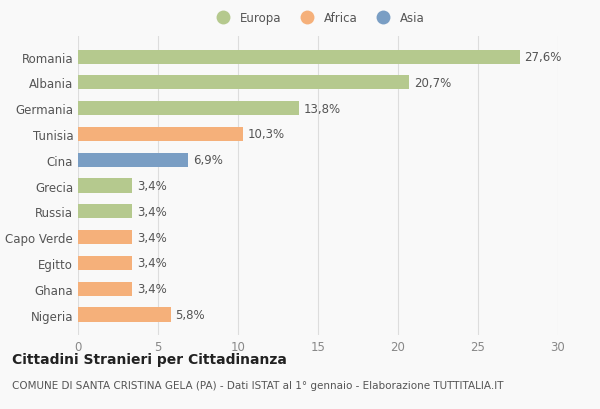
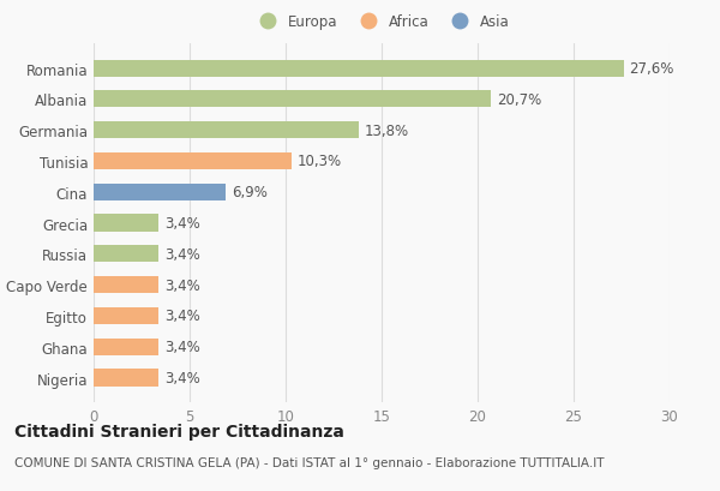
Nigeria: 5,8% -> 3,4%
